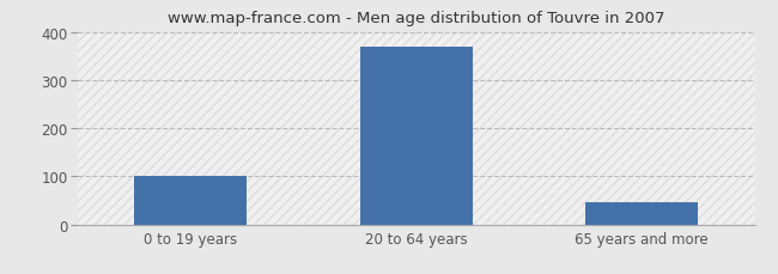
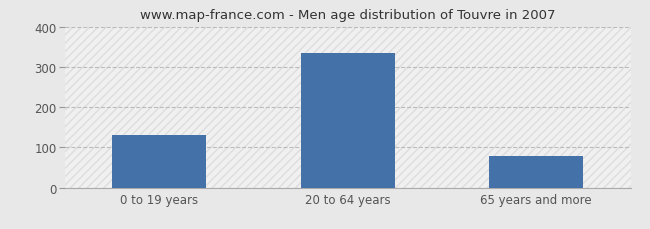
0 to 19 years: 100 -> 130
20 to 64 years: 370 -> 335
65 years and more: 45 -> 78
